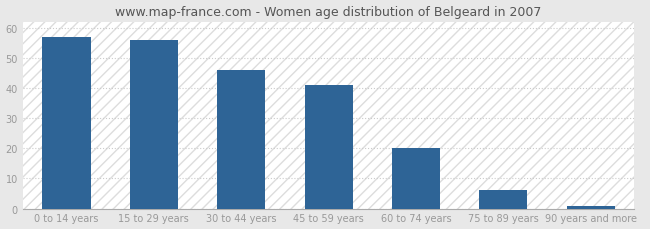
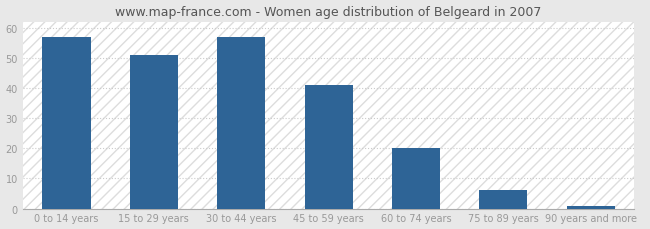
15 to 29 years: 56 -> 51
30 to 44 years: 46 -> 57
